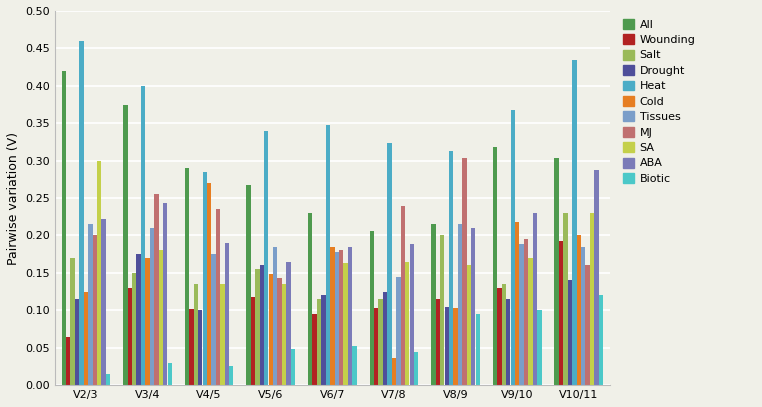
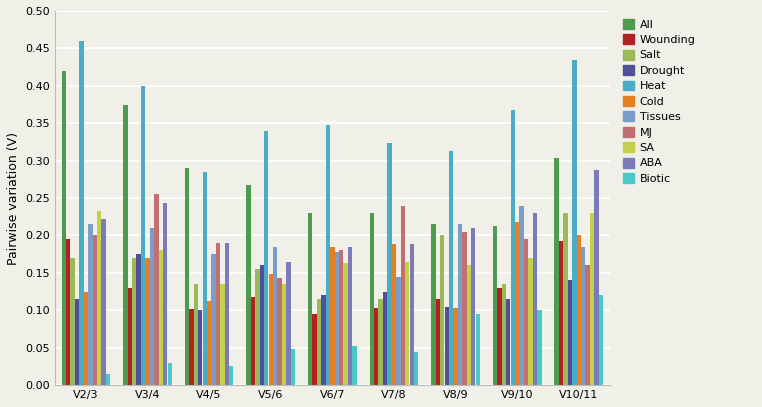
Wounding/V2/3: 0.064 -> 0.195
SA/V2/3: 0.300 -> 0.233
Salt/V3/4: 0.150 -> 0.170
Cold/V4/5: 0.270 -> 0.113
MJ/V4/5: 0.236 -> 0.190
All/V7/8: 0.206 -> 0.230
Cold/V7/8: 0.036 -> 0.188
MJ/V8/9: 0.304 -> 0.205
All/V9/10: 0.318 -> 0.213
Tissues/V9/10: 0.188 -> 0.240
